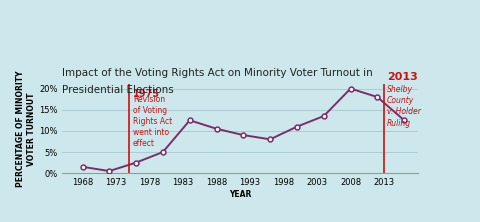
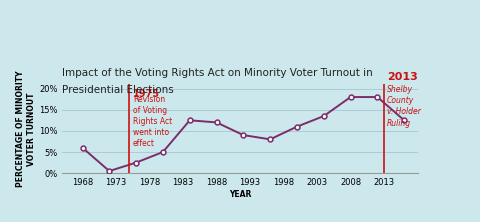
1968: 1.5% -> 6.0%
1988: 10.5% -> 12.0%
2008: 20.0% -> 18.0%
